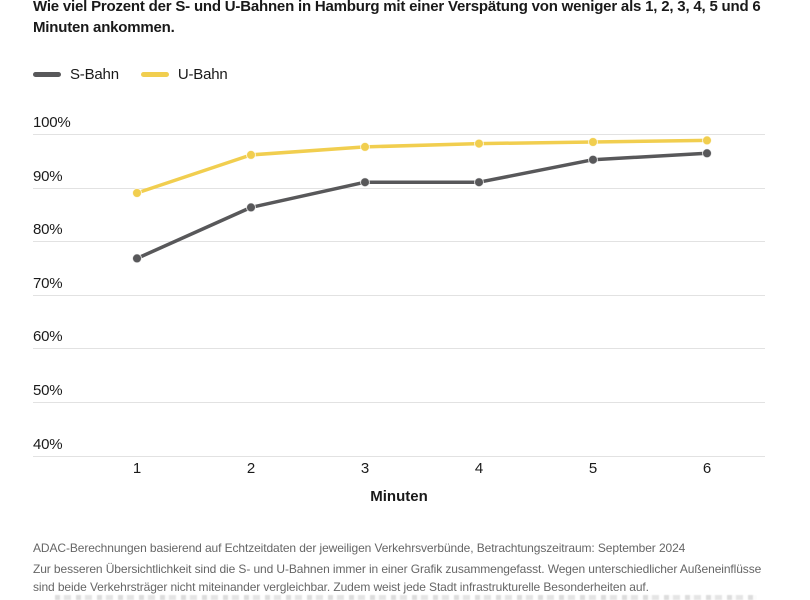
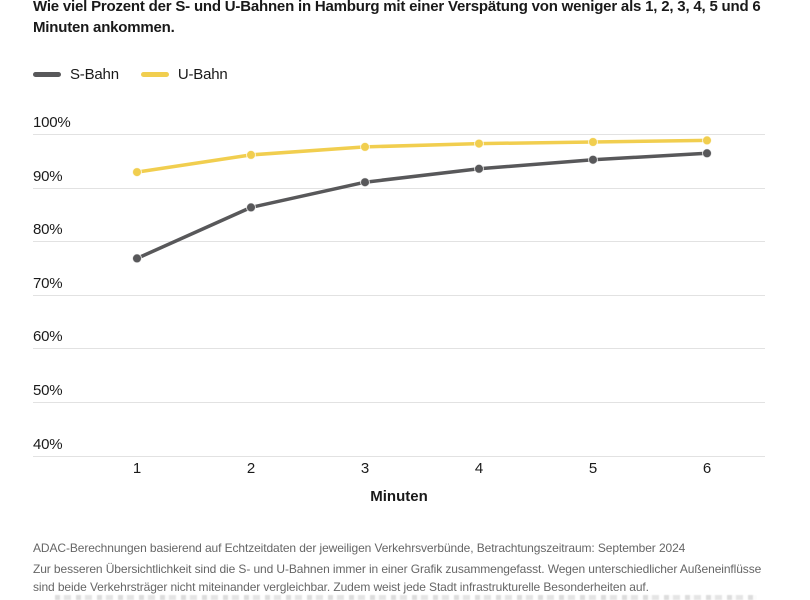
U-Bahn/1: 89% -> 93%
S-Bahn/4: 91% -> 94%
